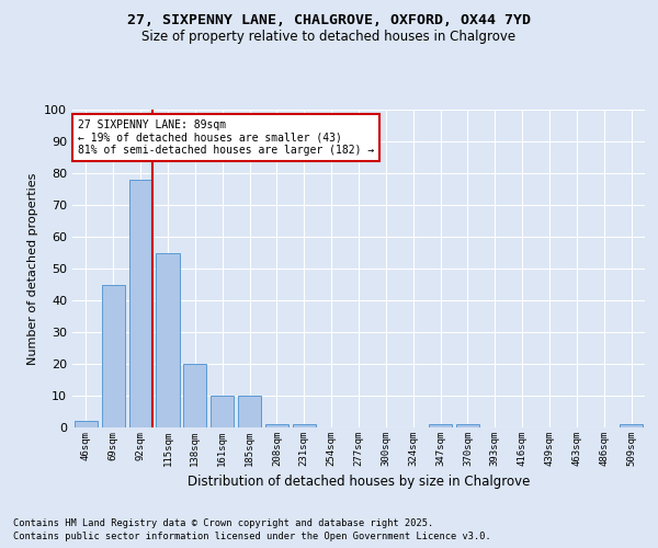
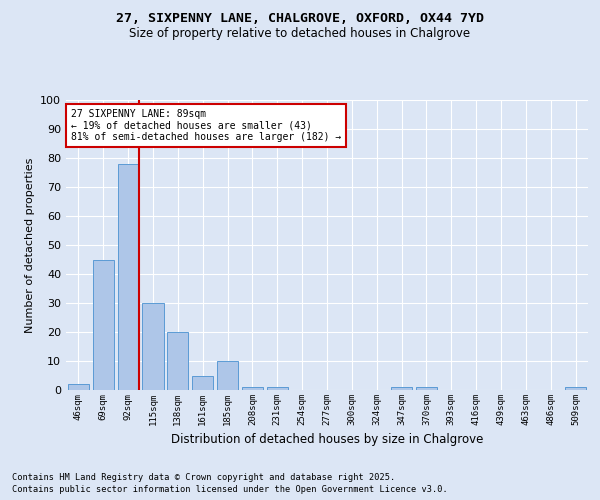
115sqm: 55 -> 30
161sqm: 10 -> 5
